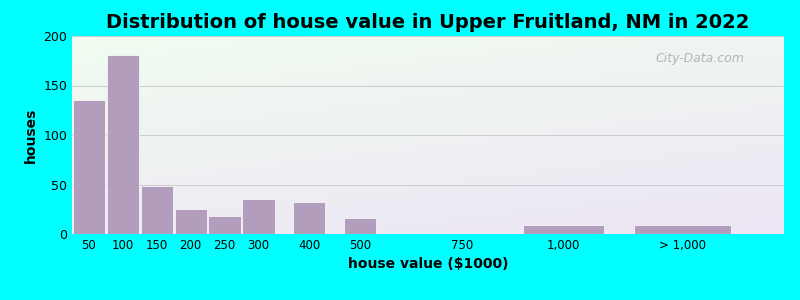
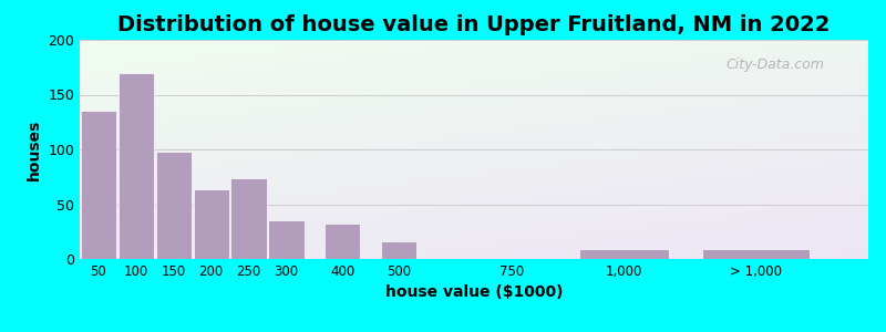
100: 181 -> 170
150: 48 -> 98
200: 25 -> 64
250: 18 -> 74
